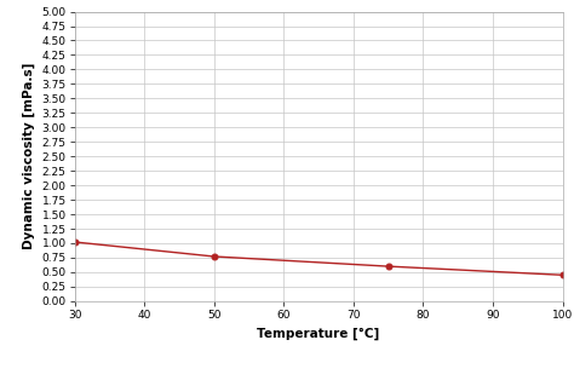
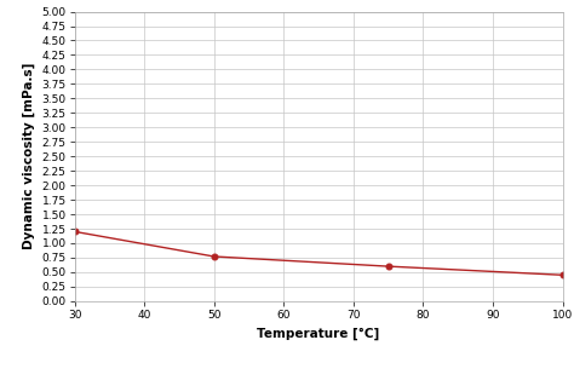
30: 1.02 -> 1.20
